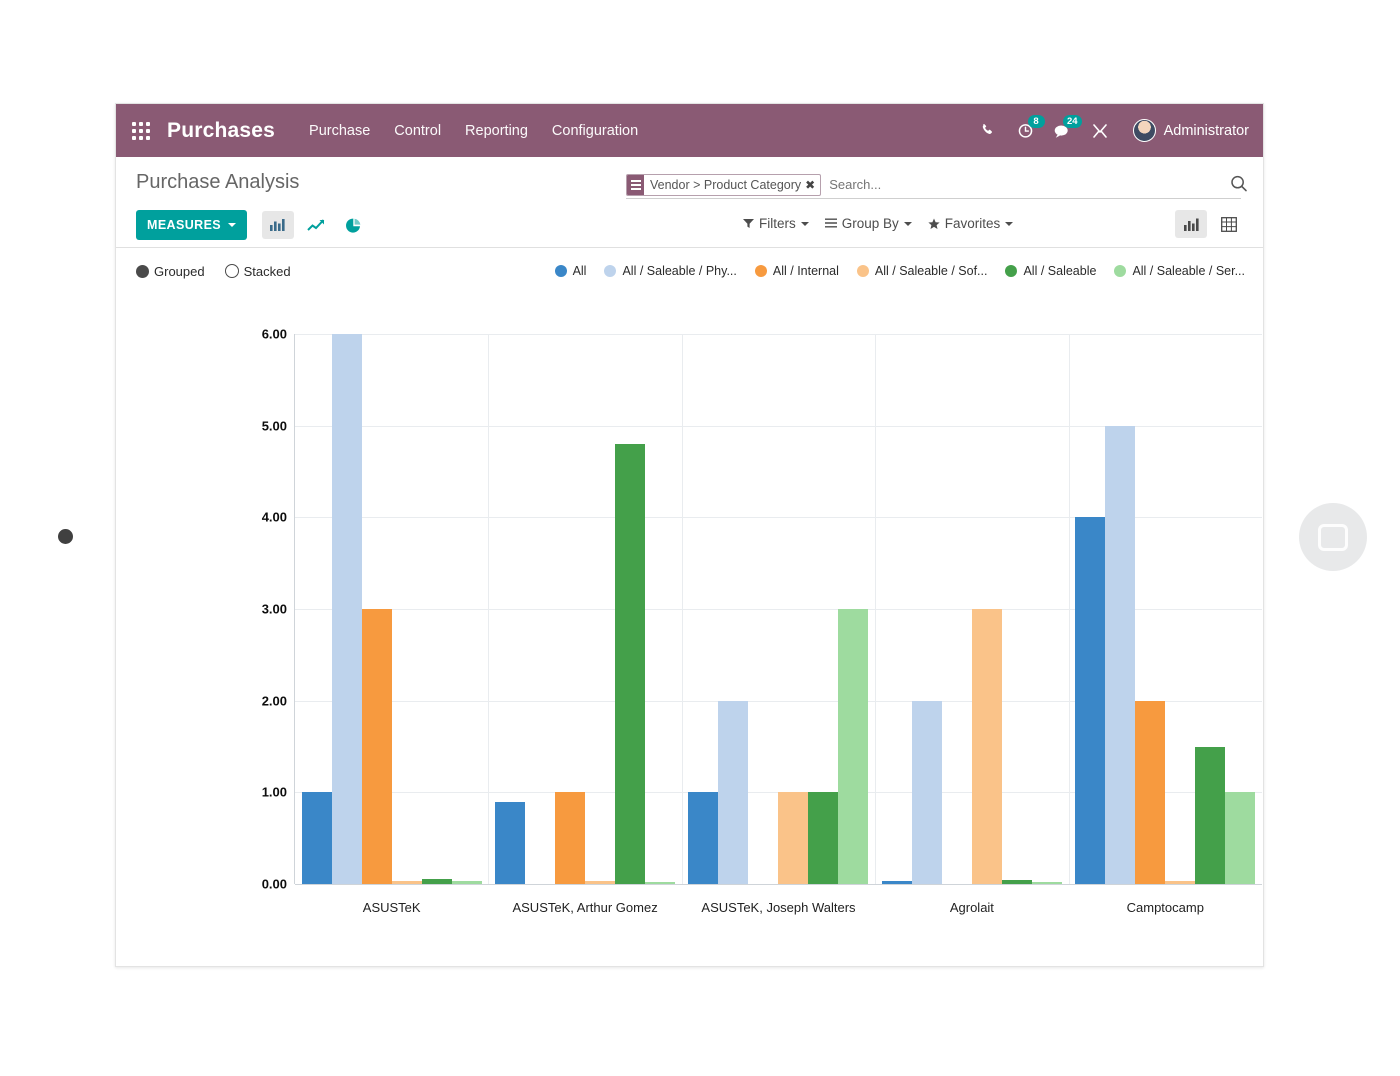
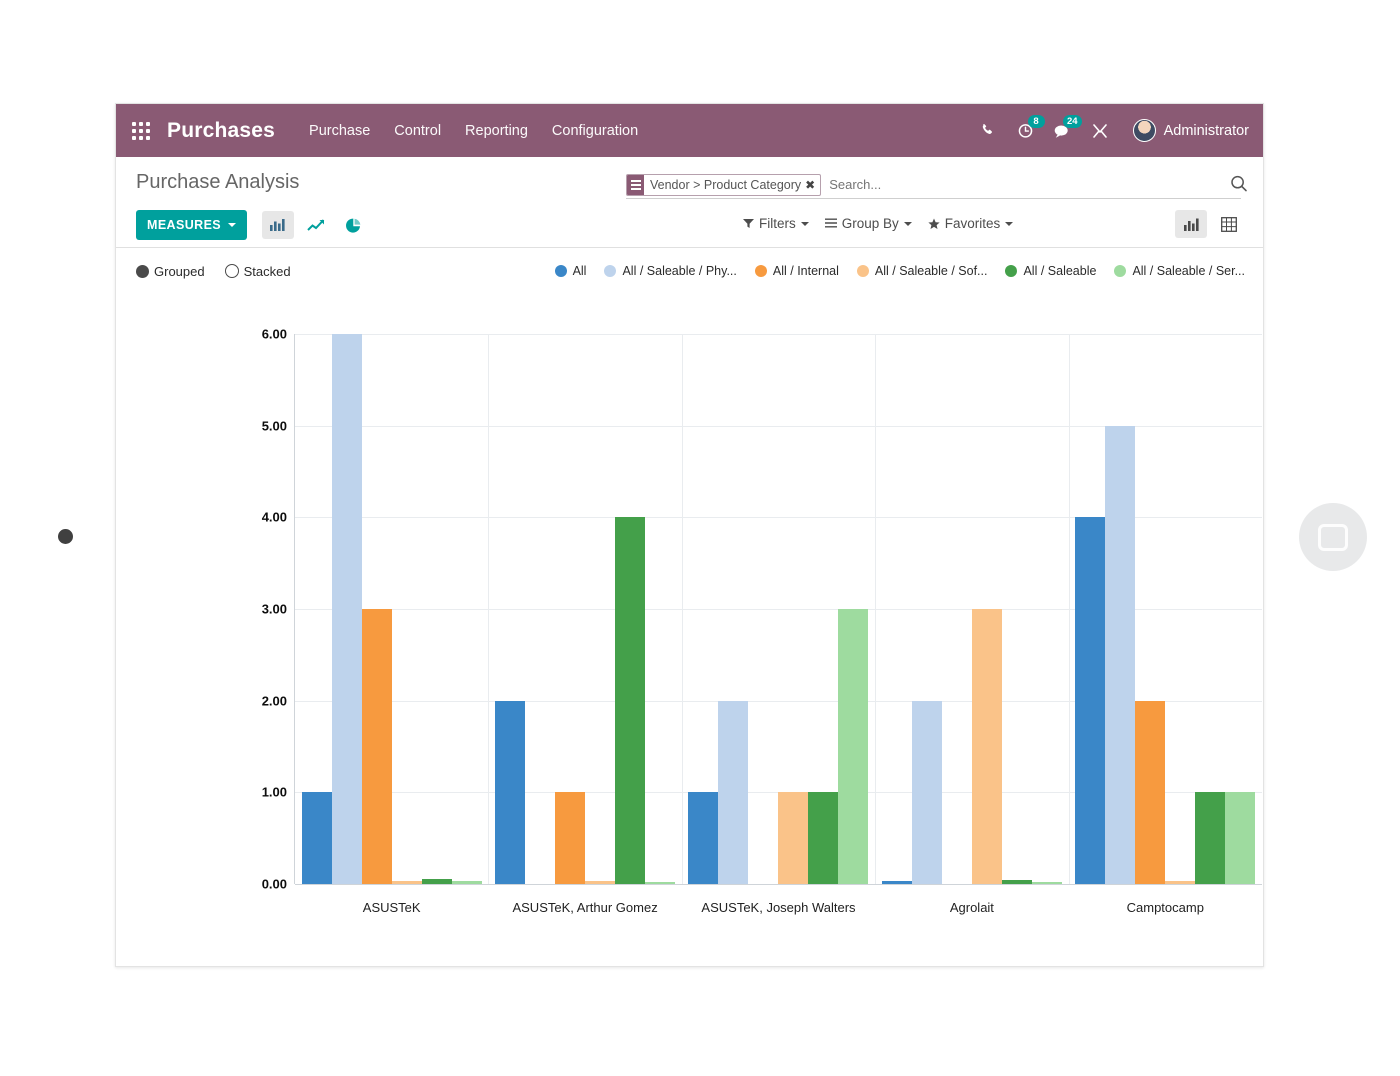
All/ASUSTeK, Arthur Gomez: 0.9 -> 2.0
All / Saleable/ASUSTeK, Arthur Gomez: 4.8 -> 4.0
All / Saleable/Camptocamp: 1.5 -> 1.0
